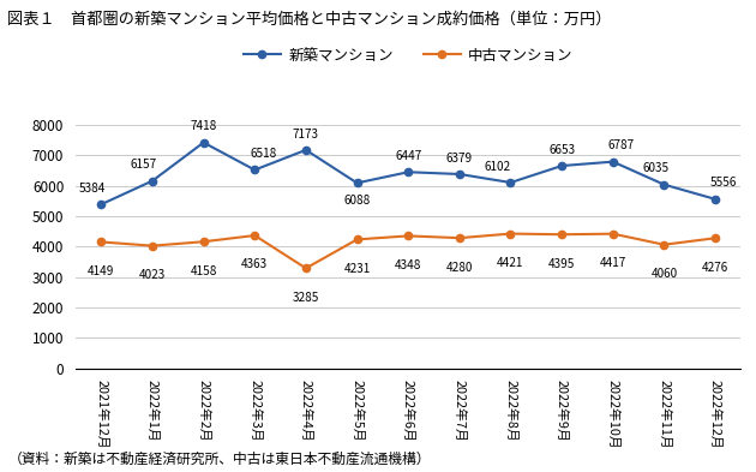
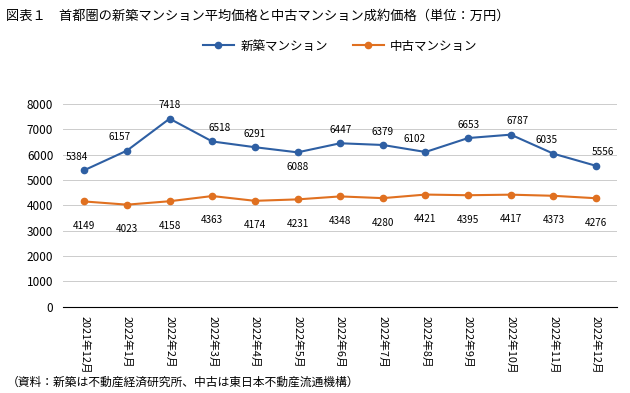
新築マンション/2022年4月: 7173 -> 6291
中古マンション/2022年4月: 3285 -> 4174
中古マンション/2022年11月: 4060 -> 4373
